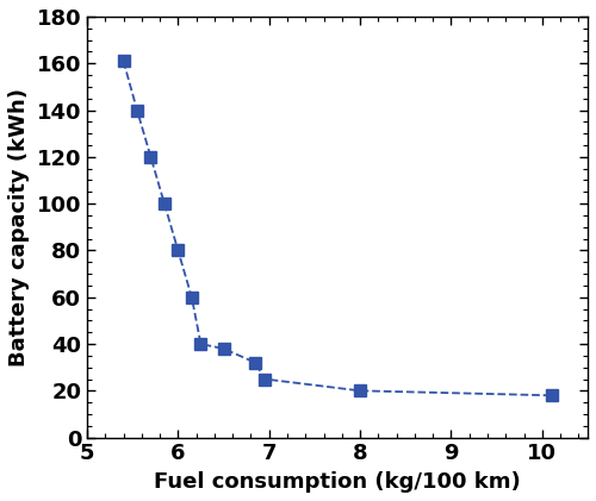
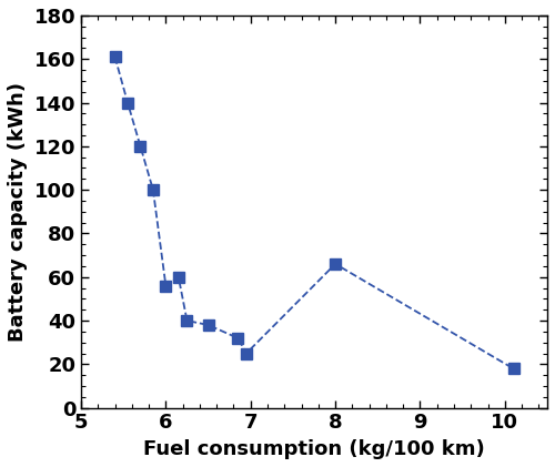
6: 80 -> 56
8: 20 -> 66
